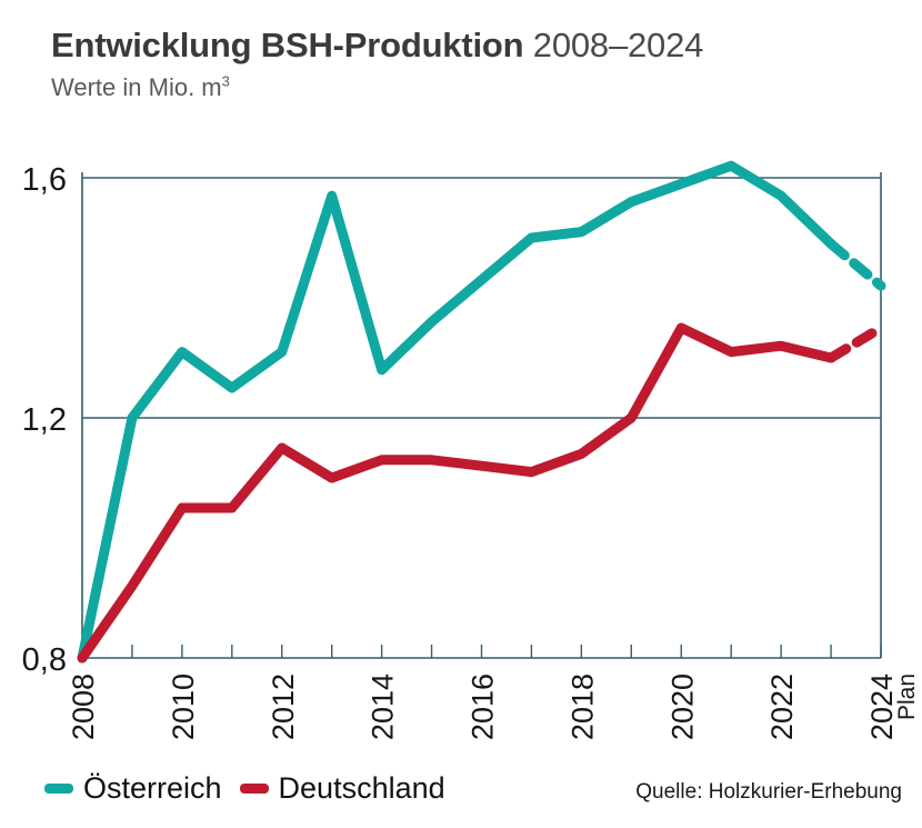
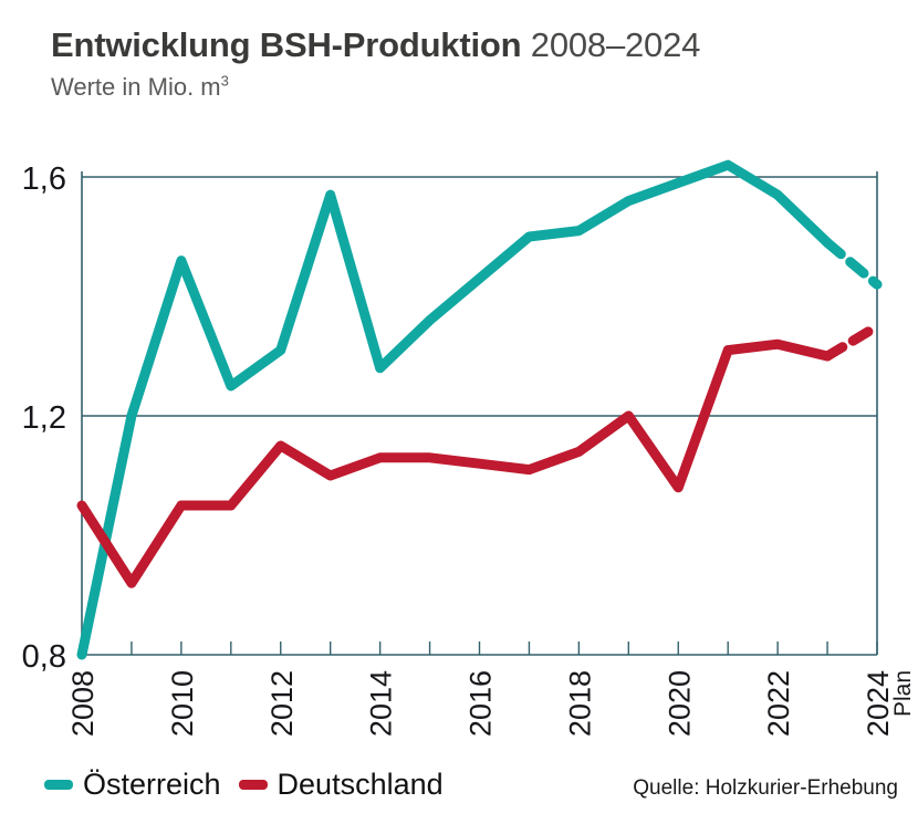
Deutschland/2008: 0,80 -> 1,05
Österreich/2010: 1,31 -> 1,46
Deutschland/2020: 1,35 -> 1,08
